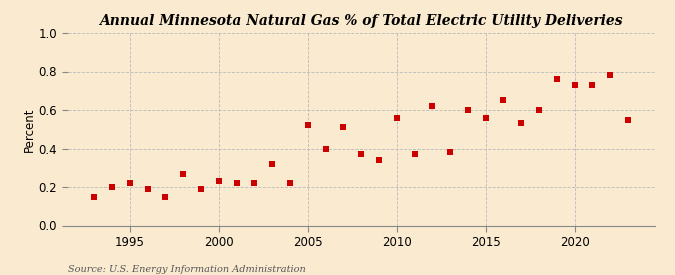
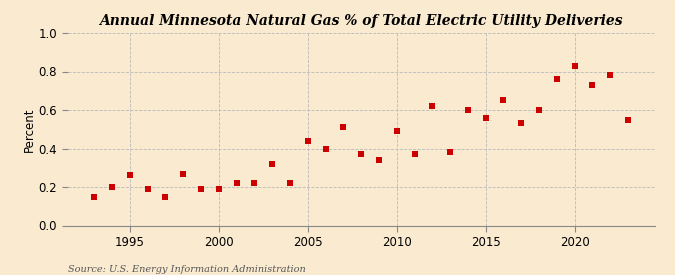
1995: 0.22 -> 0.26
2000: 0.23 -> 0.19
2005: 0.52 -> 0.44
2010: 0.56 -> 0.49
2020: 0.73 -> 0.83
